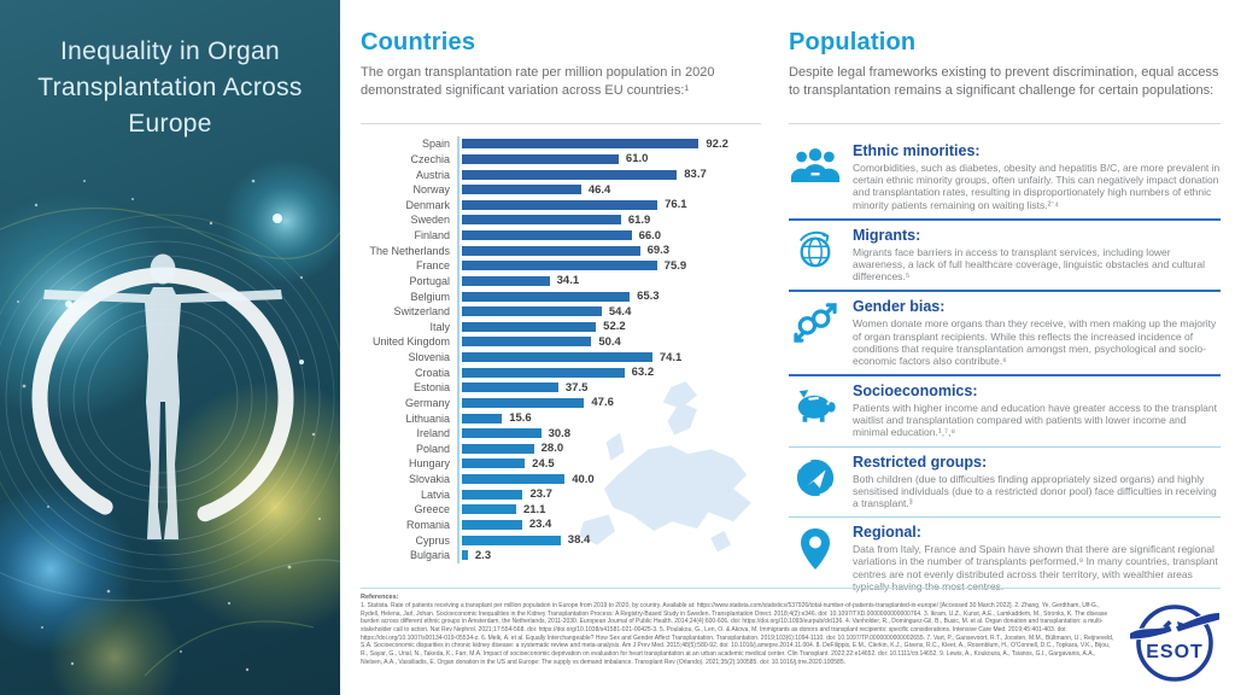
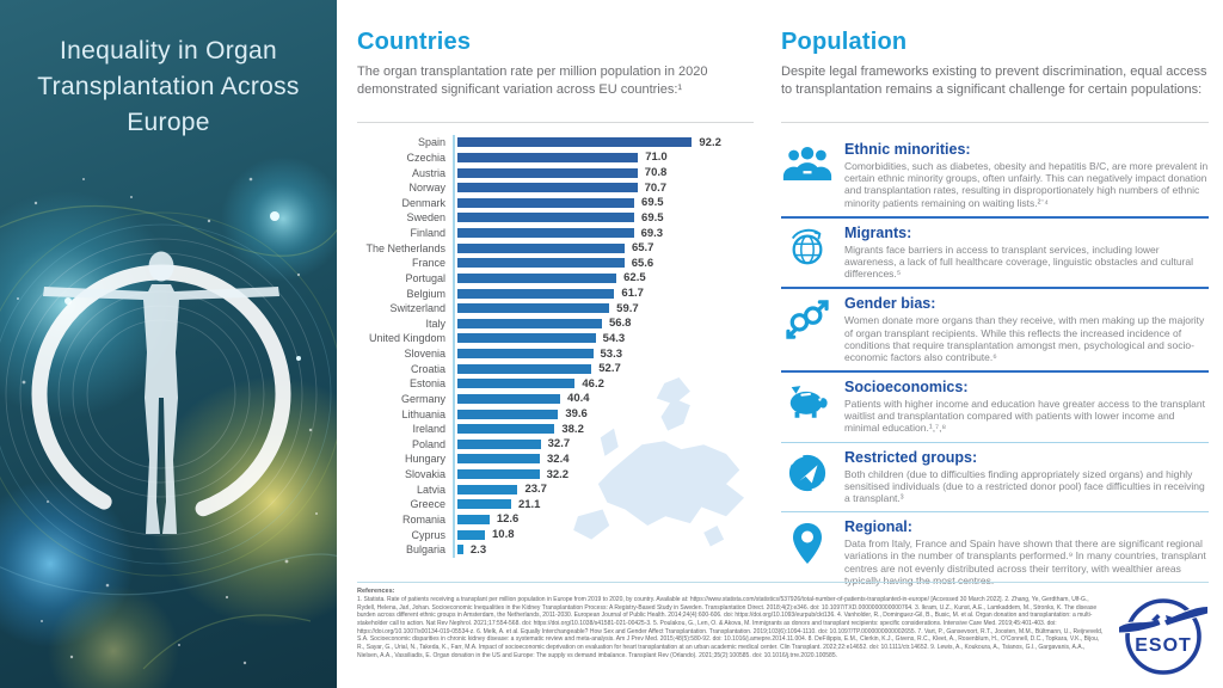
Czechia: 61.0 -> 71.0
Austria: 83.7 -> 70.8
Norway: 46.4 -> 70.7
Denmark: 76.1 -> 69.5
Sweden: 61.9 -> 69.5
Finland: 66.0 -> 69.3
The Netherlands: 69.3 -> 65.7
France: 75.9 -> 65.6
Portugal: 34.1 -> 62.5
Belgium: 65.3 -> 61.7
Switzerland: 54.4 -> 59.7
Italy: 52.2 -> 56.8
United Kingdom: 50.4 -> 54.3
Slovenia: 74.1 -> 53.3
Croatia: 63.2 -> 52.7
Estonia: 37.5 -> 46.2
Germany: 47.6 -> 40.4
Lithuania: 15.6 -> 39.6
Ireland: 30.8 -> 38.2
Poland: 28.0 -> 32.7
Hungary: 24.5 -> 32.4
Slovakia: 40.0 -> 32.2
Romania: 23.4 -> 12.6
Cyprus: 38.4 -> 10.8
